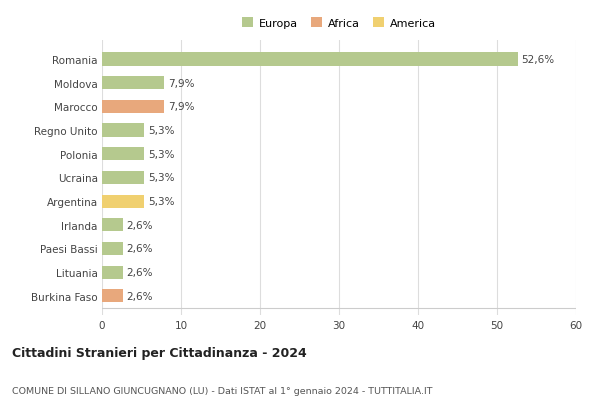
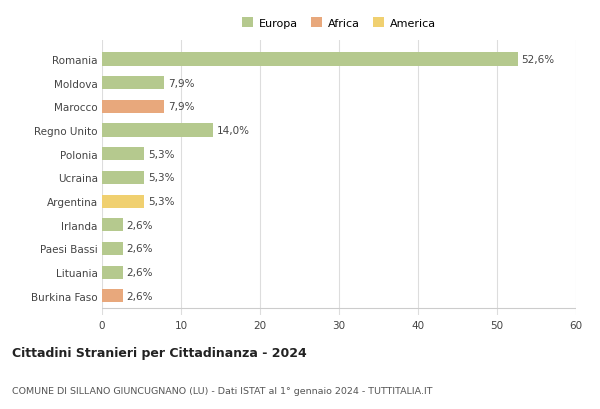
Regno Unito: 5,3% -> 14,0%
